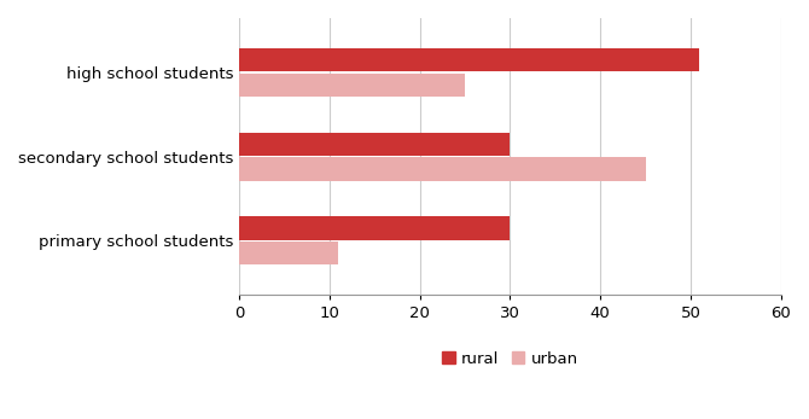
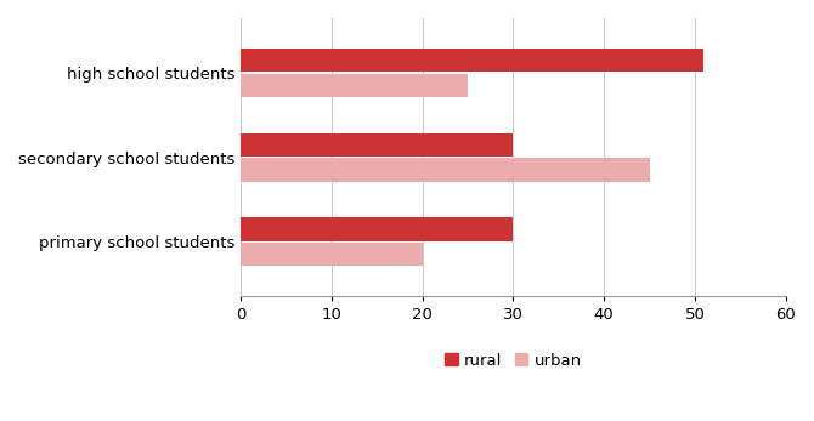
urban/primary school students: 11 -> 20
